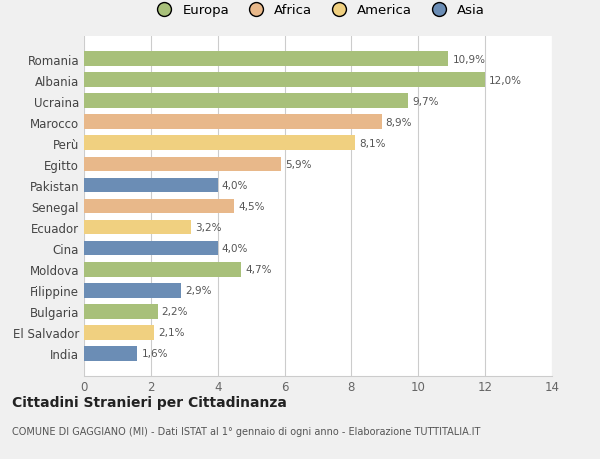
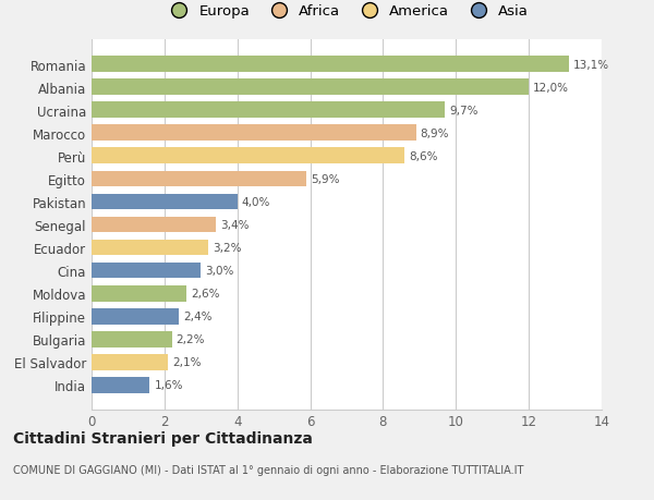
Romania: 10,9% -> 13,1%
Perù: 8,1% -> 8,6%
Senegal: 4,5% -> 3,4%
Cina: 4,0% -> 3,0%
Moldova: 4,7% -> 2,6%
Filippine: 2,9% -> 2,4%
